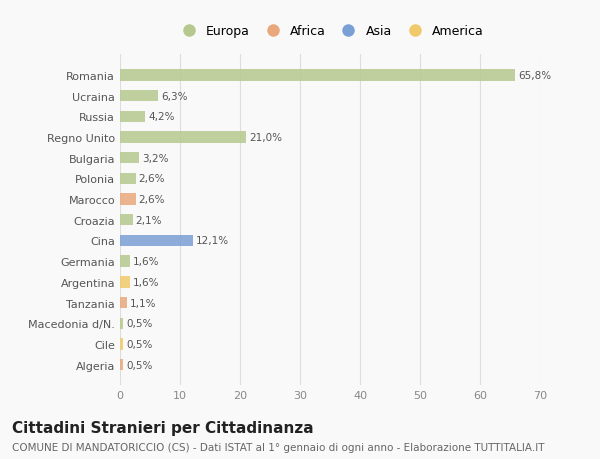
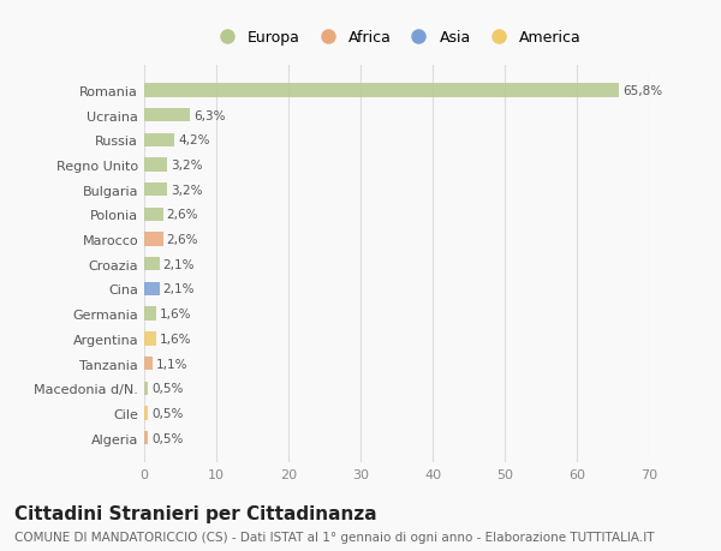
Regno Unito: 21,0% -> 3,2%
Cina: 12,1% -> 2,1%
